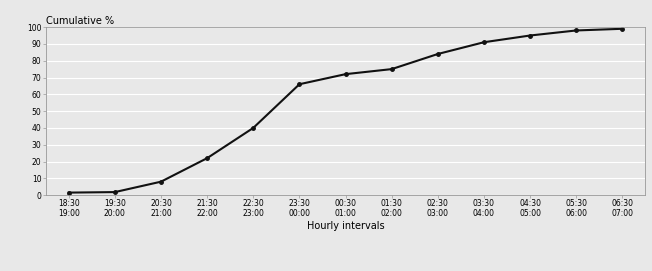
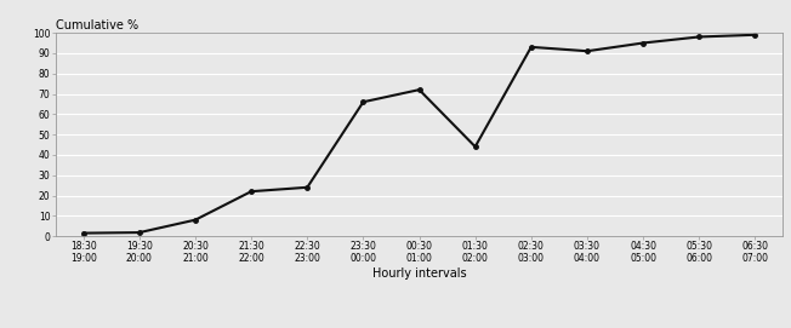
22:30 23:00: 40 -> 24
01:30 02:00: 75 -> 44
02:30 03:00: 84 -> 93
